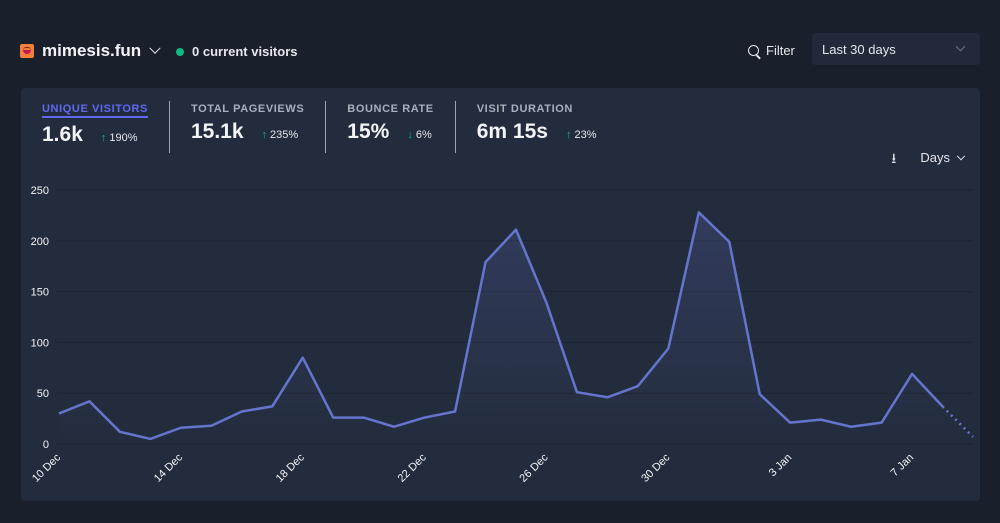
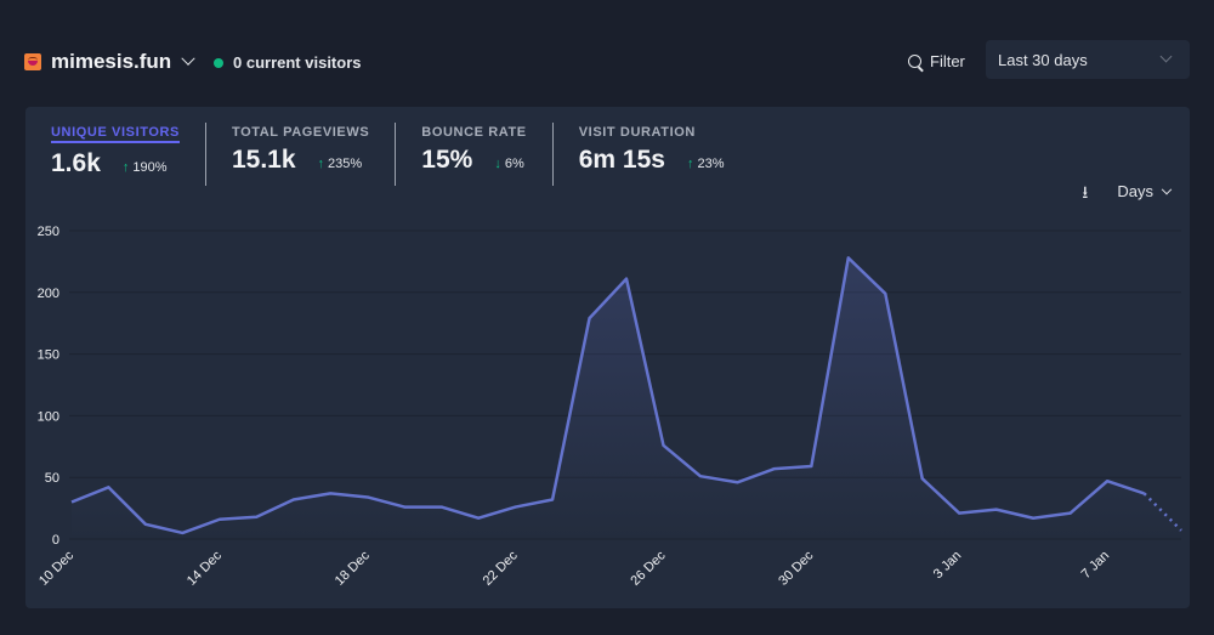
18 Dec: 85 -> 34
26 Dec: 139 -> 76
30 Dec: 94 -> 59
7 Jan: 69 -> 47
